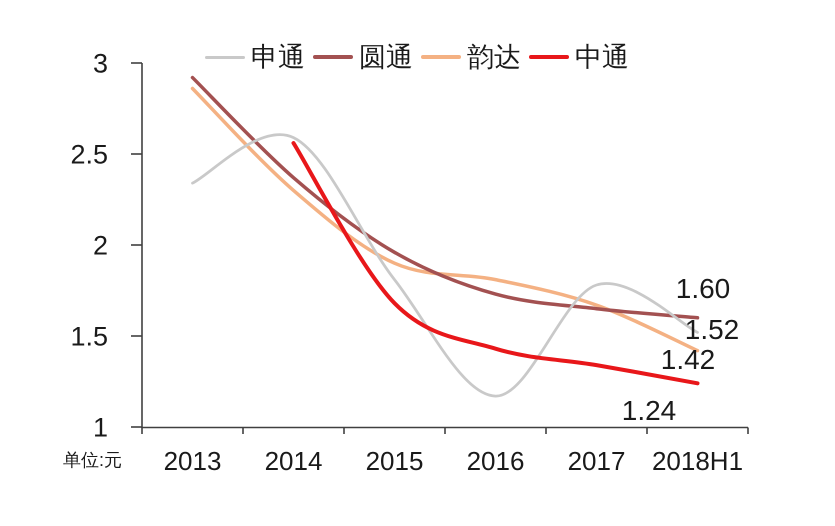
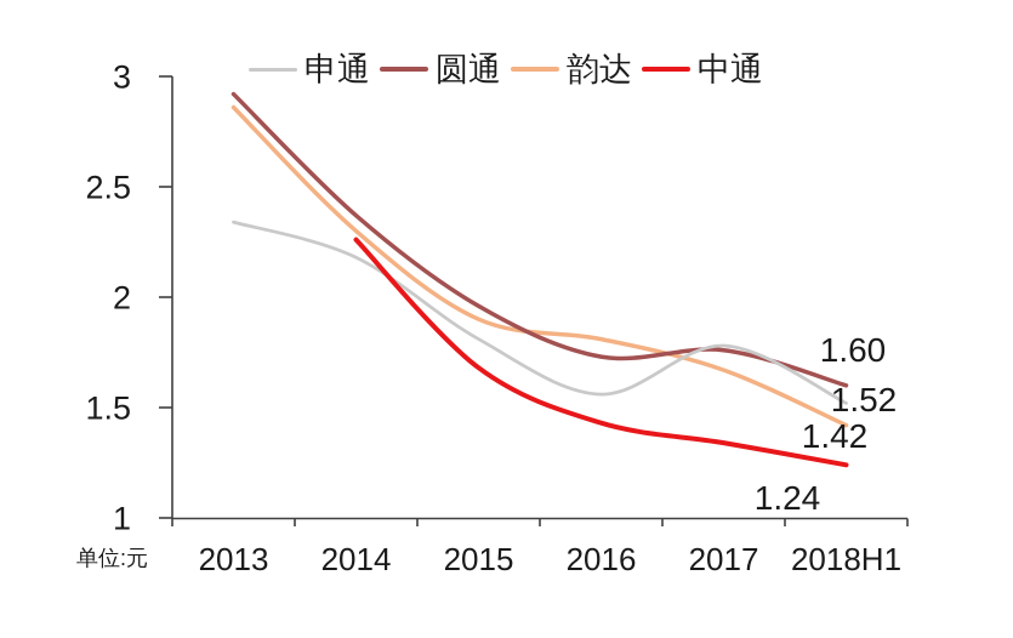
申通/2014: 2.59 -> 2.18
中通/2014: 2.56 -> 2.26
申通/2016: 1.17 -> 1.56
圆通/2017: 1.65 -> 1.76
